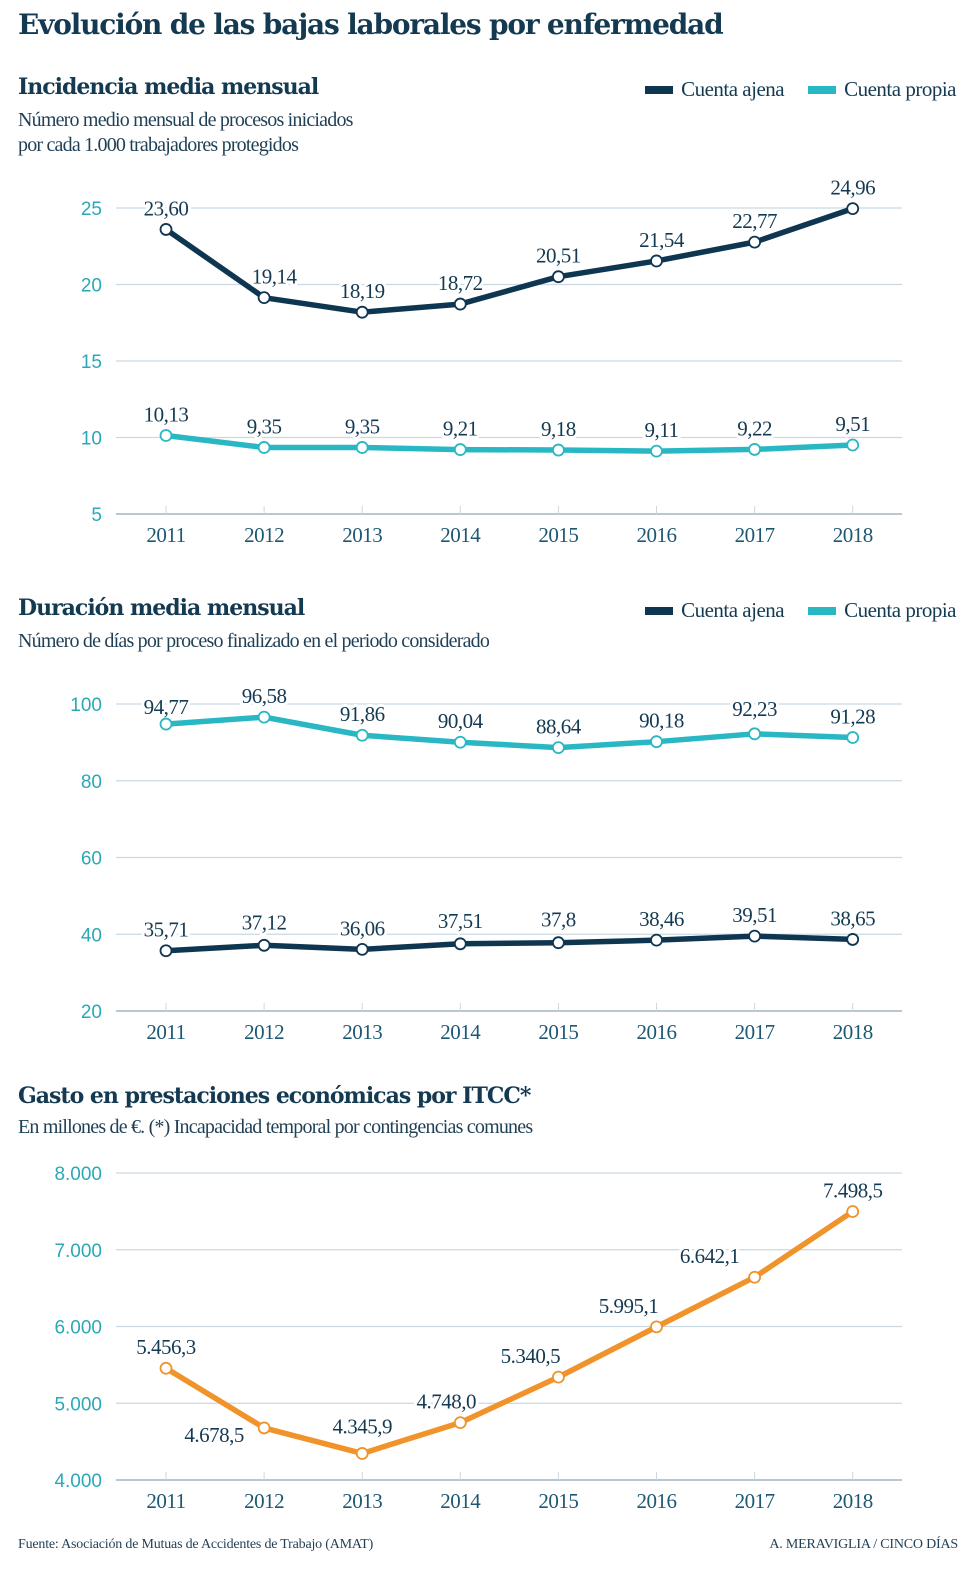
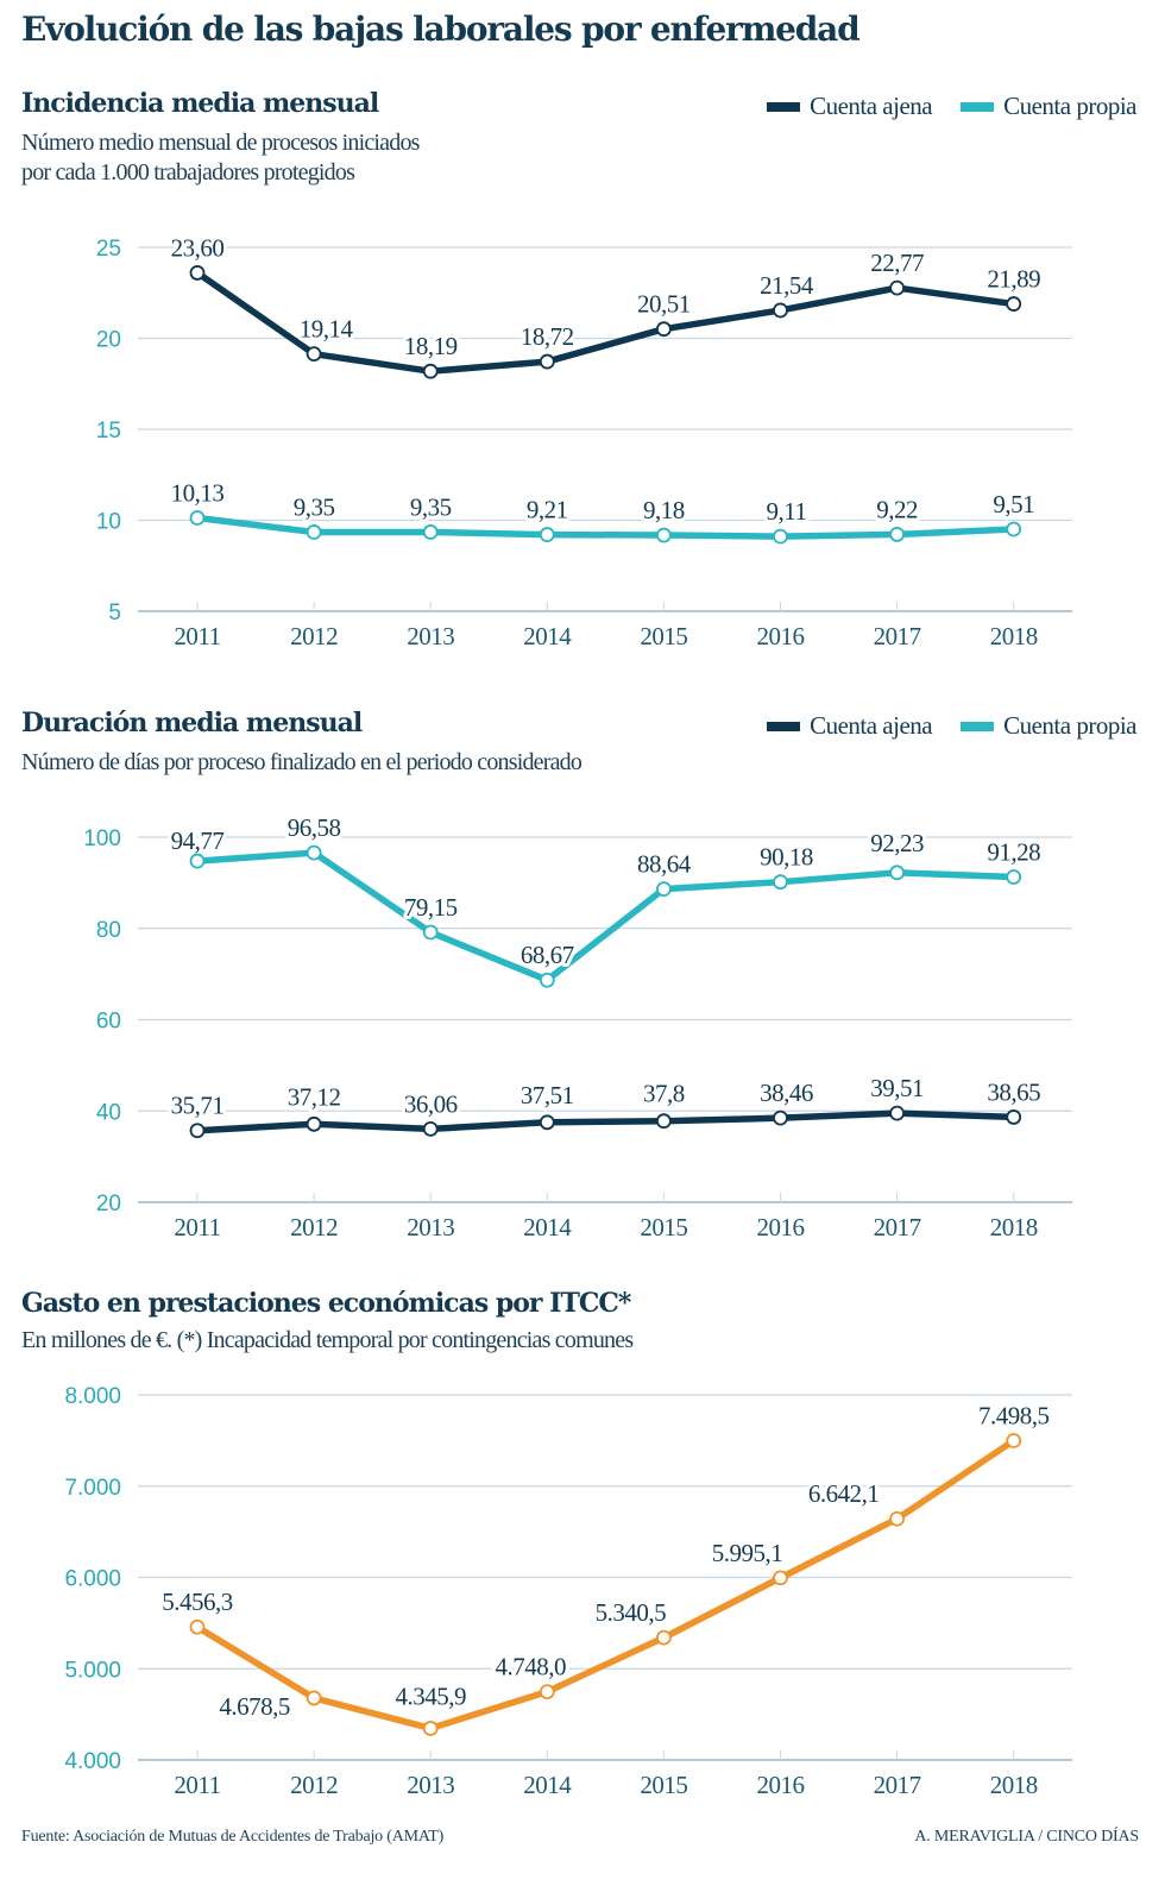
Incidencia media mensual/Cuenta ajena/2018: 24,96 -> 21,89
Duración media mensual/Cuenta propia/2013: 91,86 -> 79,15
Duración media mensual/Cuenta propia/2014: 90,04 -> 68,67
